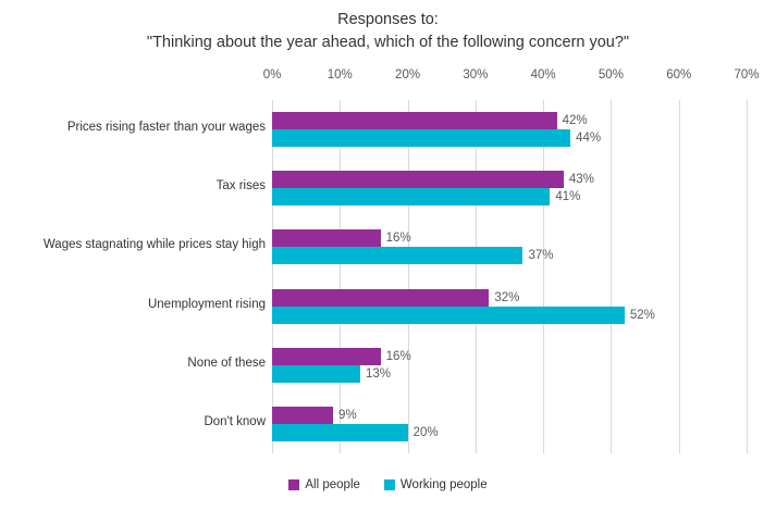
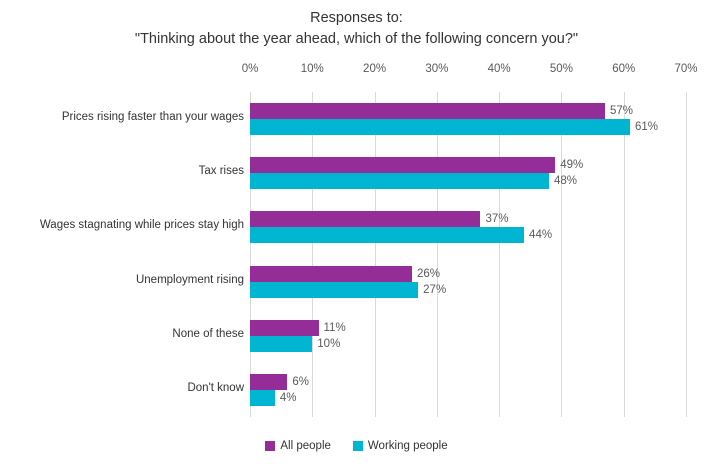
All people/Prices rising faster than your wages: 42% -> 57%
Working people/Prices rising faster than your wages: 44% -> 61%
All people/Tax rises: 43% -> 49%
Working people/Tax rises: 41% -> 48%
All people/Wages stagnating while prices stay high: 16% -> 37%
Working people/Wages stagnating while prices stay high: 37% -> 44%
All people/Unemployment rising: 32% -> 26%
Working people/Unemployment rising: 52% -> 27%
All people/None of these: 16% -> 11%
Working people/None of these: 13% -> 10%
All people/Don't know: 9% -> 6%
Working people/Don't know: 20% -> 4%
